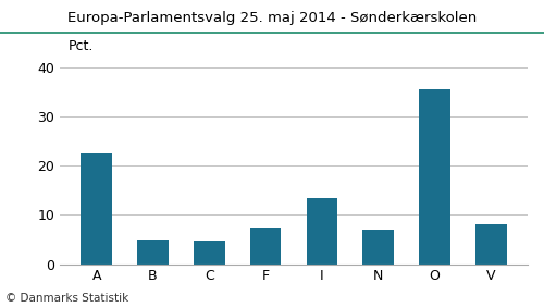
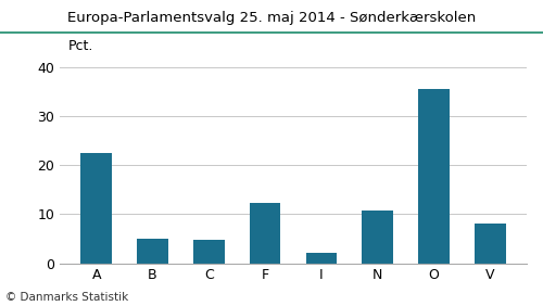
F: 7.5 -> 12.3
I: 13.5 -> 2.2
N: 7.0 -> 10.7
